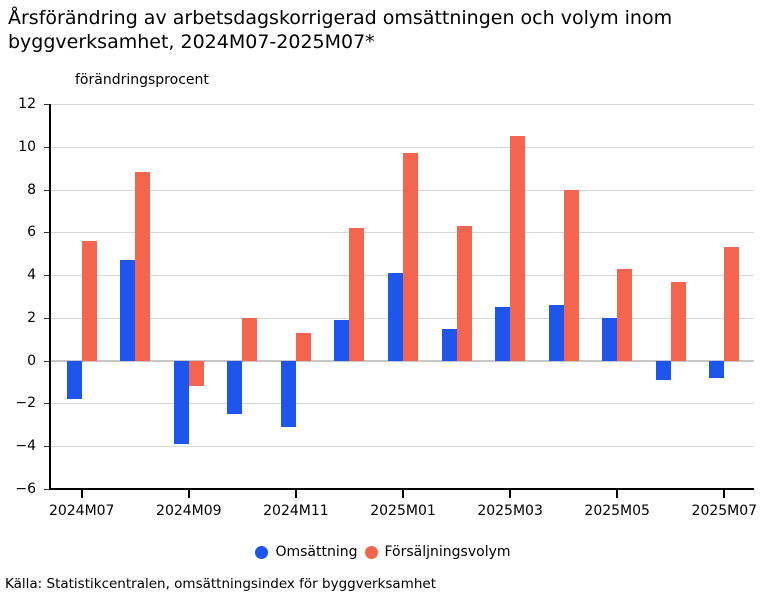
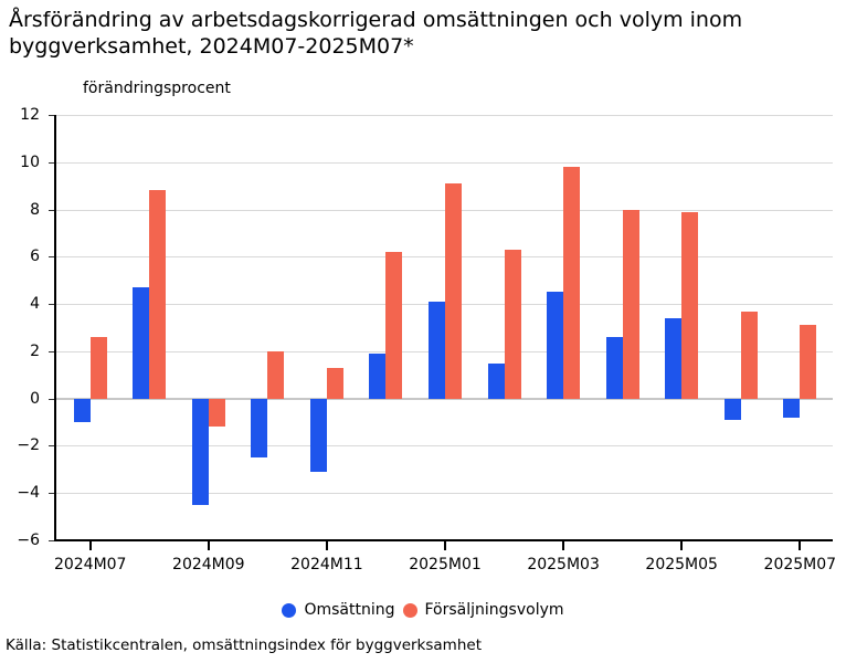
Omsättning/2024M07: -1.8 -> -1.0
Försäljningsvolym/2024M07: 5.6 -> 2.6
Omsättning/2024M09: -3.9 -> -4.5
Försäljningsvolym/2025M01: 9.7 -> 9.1
Omsättning/2025M03: 2.5 -> 4.5
Försäljningsvolym/2025M03: 10.5 -> 9.8
Omsättning/2025M05: 2.0 -> 3.4
Försäljningsvolym/2025M05: 4.3 -> 7.9
Försäljningsvolym/2025M07: 5.3 -> 3.1
